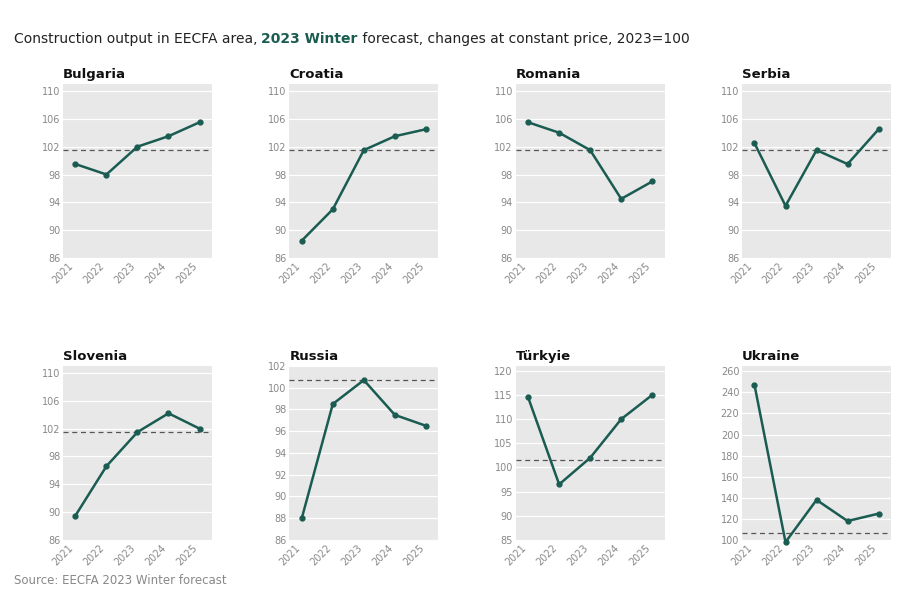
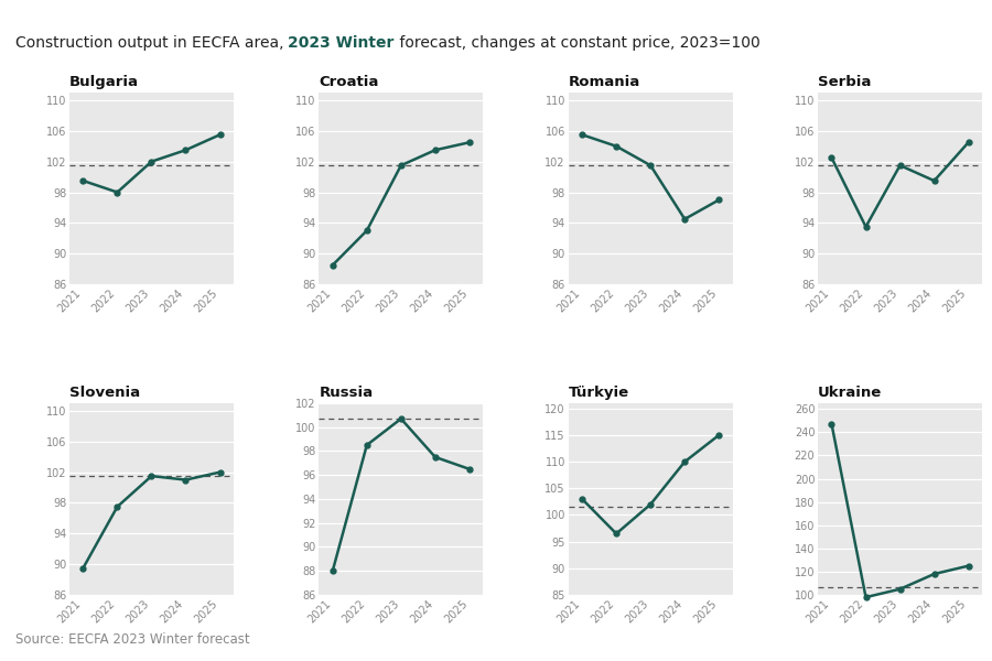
Slovenia/2022: 96.6 -> 97.5
Slovenia/2024: 104.2 -> 101.0
Türkyie/2021: 114.5 -> 103.0
Ukraine/2023: 138 -> 105
